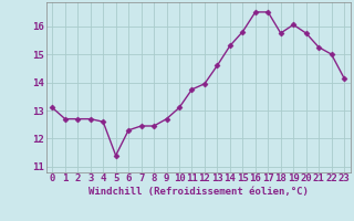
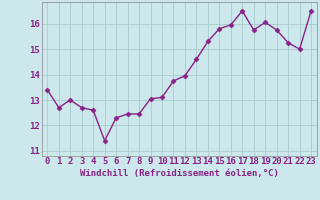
0: 13.10 -> 13.40
2: 12.70 -> 13.00
9: 12.70 -> 13.05
16: 16.50 -> 15.95
23: 14.15 -> 16.50
